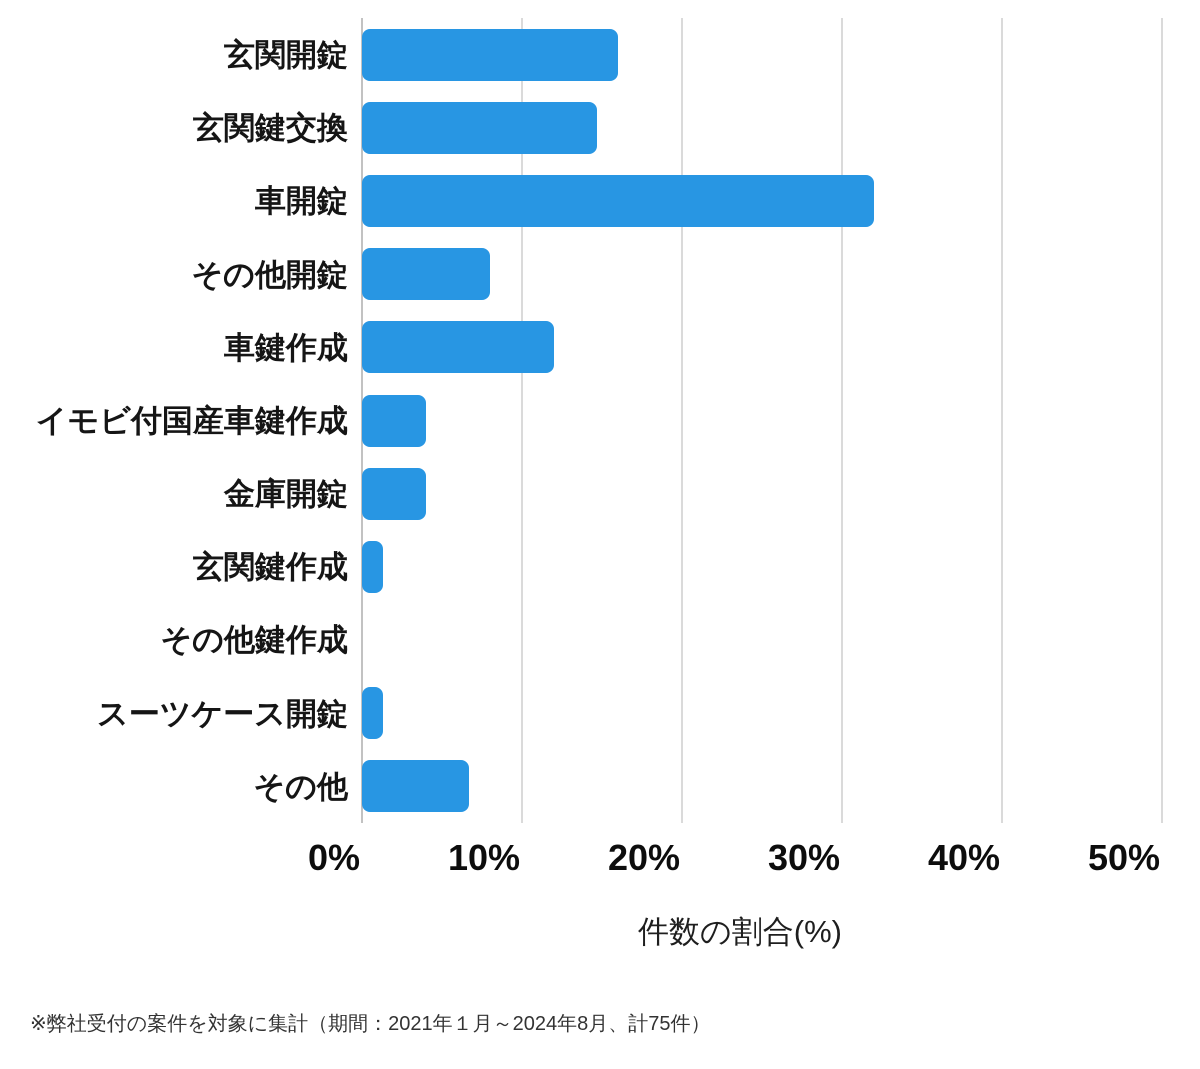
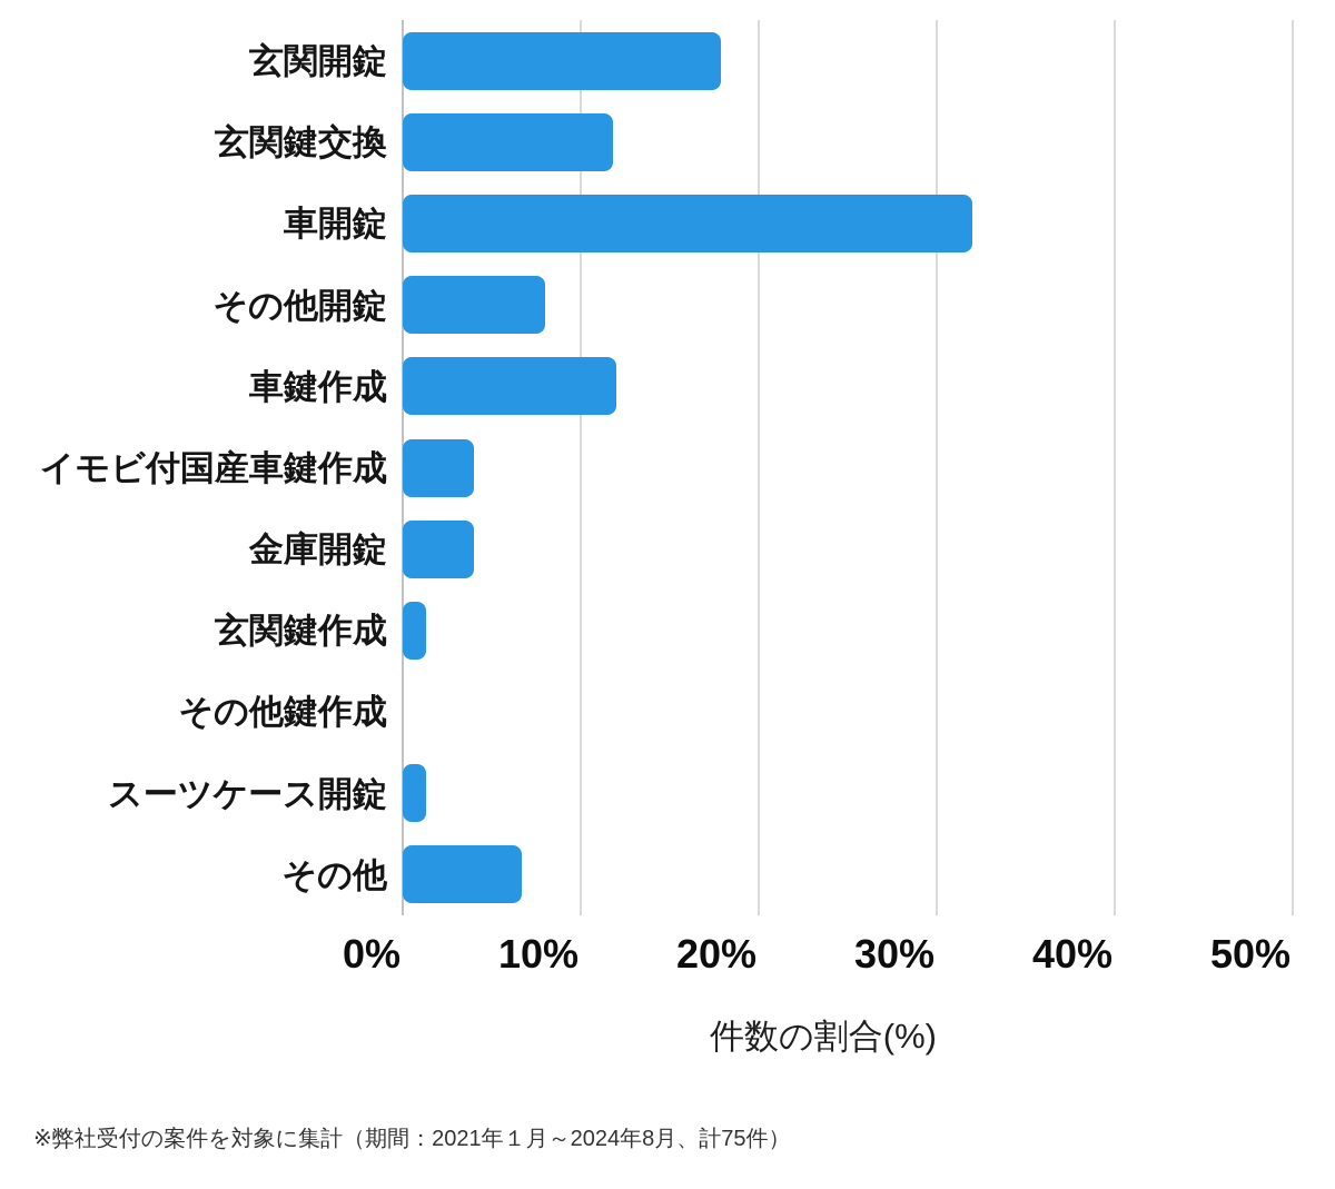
玄関開錠: 16.0% -> 17.9%
玄関鍵交換: 14.7% -> 11.8%
